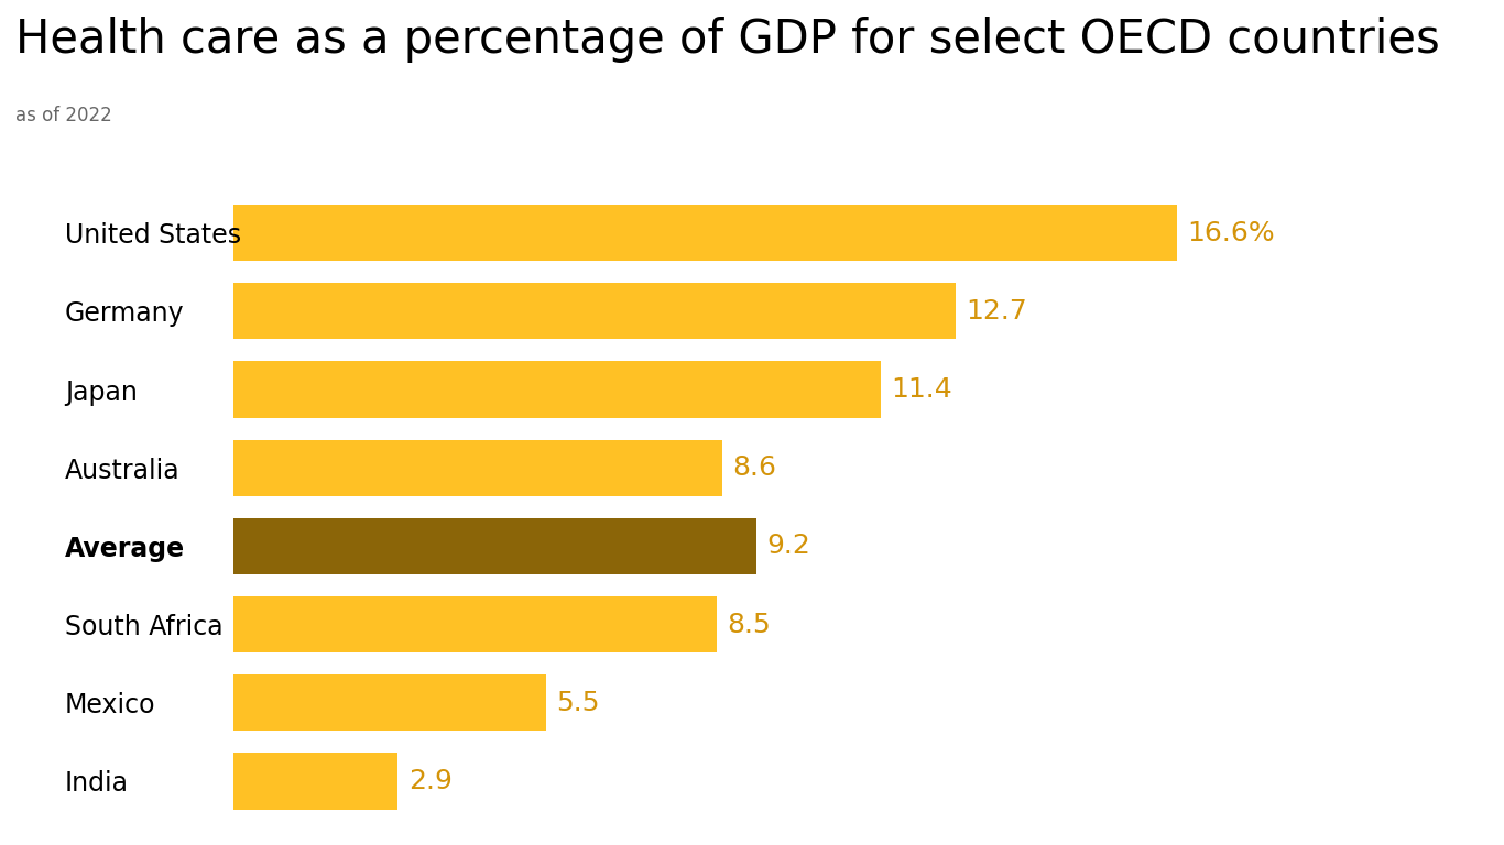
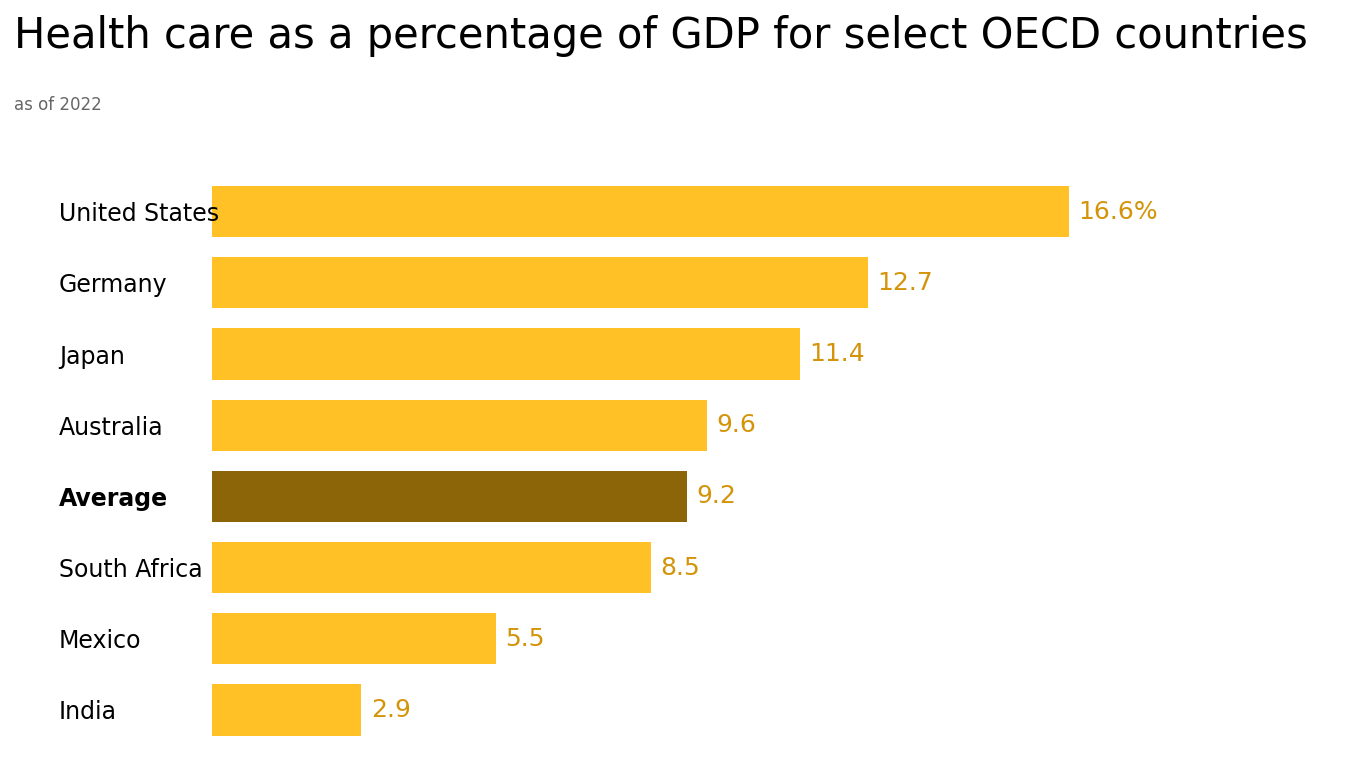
Australia: 8.6 -> 9.6
